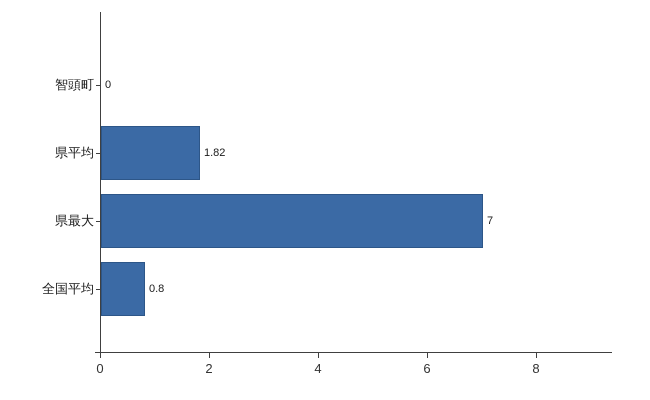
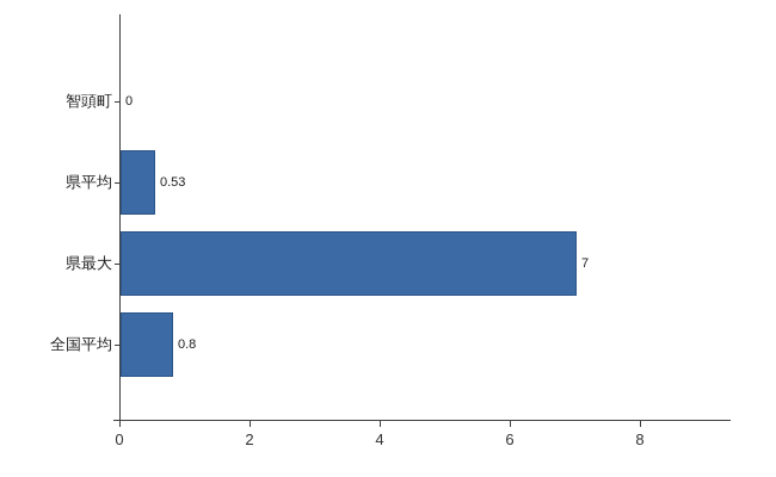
県平均: 1.82 -> 0.53
